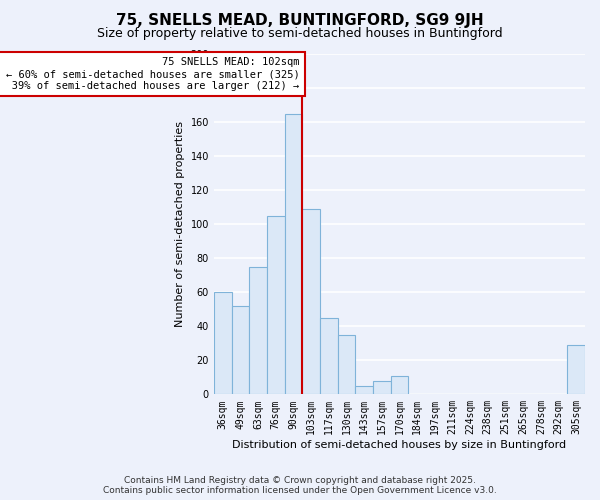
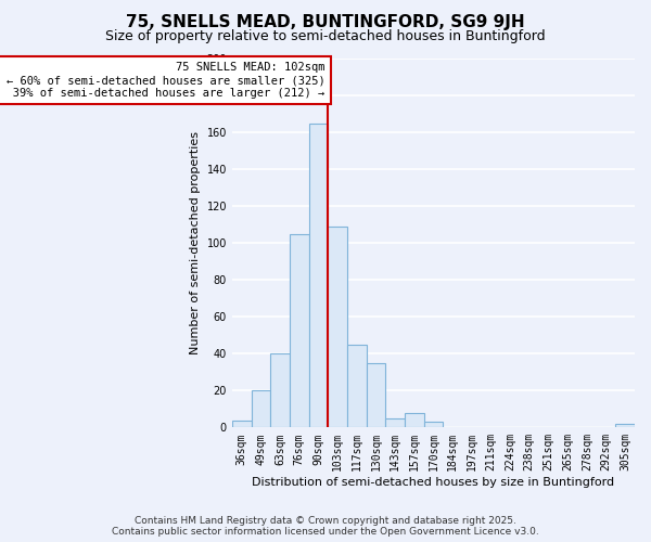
36sqm: 60 -> 4
49sqm: 52 -> 20
63sqm: 75 -> 40
170sqm: 11 -> 3
305sqm: 29 -> 2
